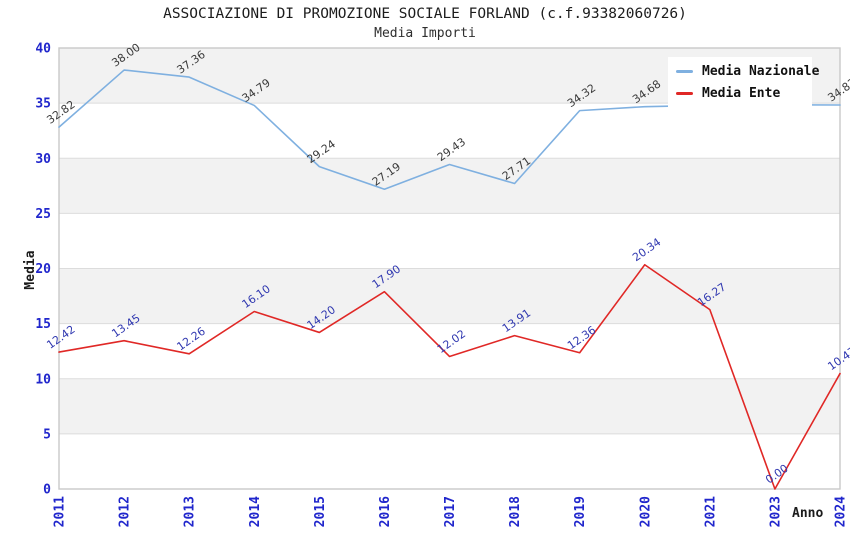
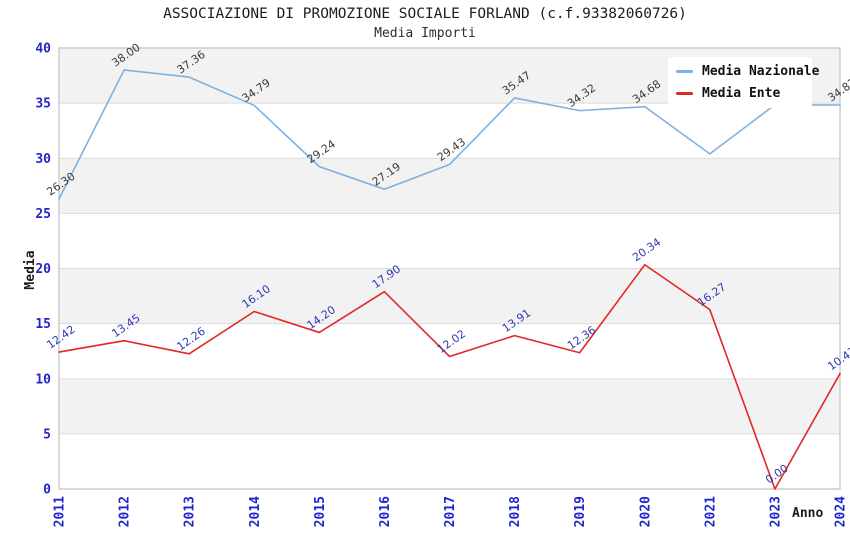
Media Nazionale/2011: 32.82 -> 26.30
Media Nazionale/2018: 27.71 -> 35.47
Media Nazionale/2021: 34.8 -> 30.4
